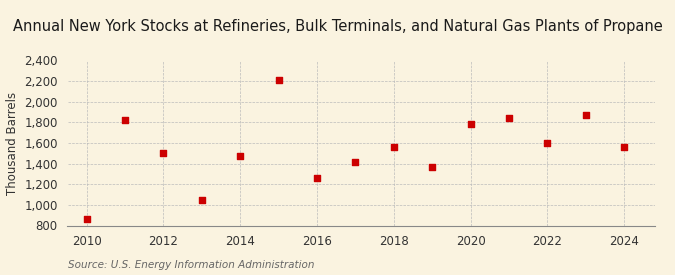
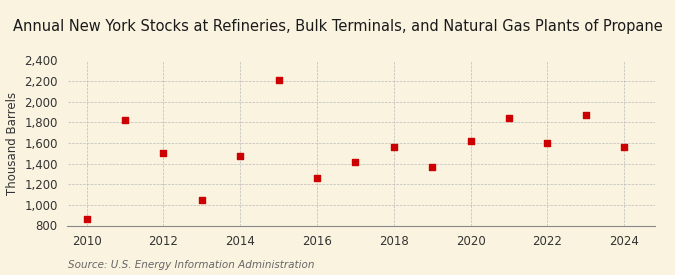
2020: 1,780 -> 1,620
